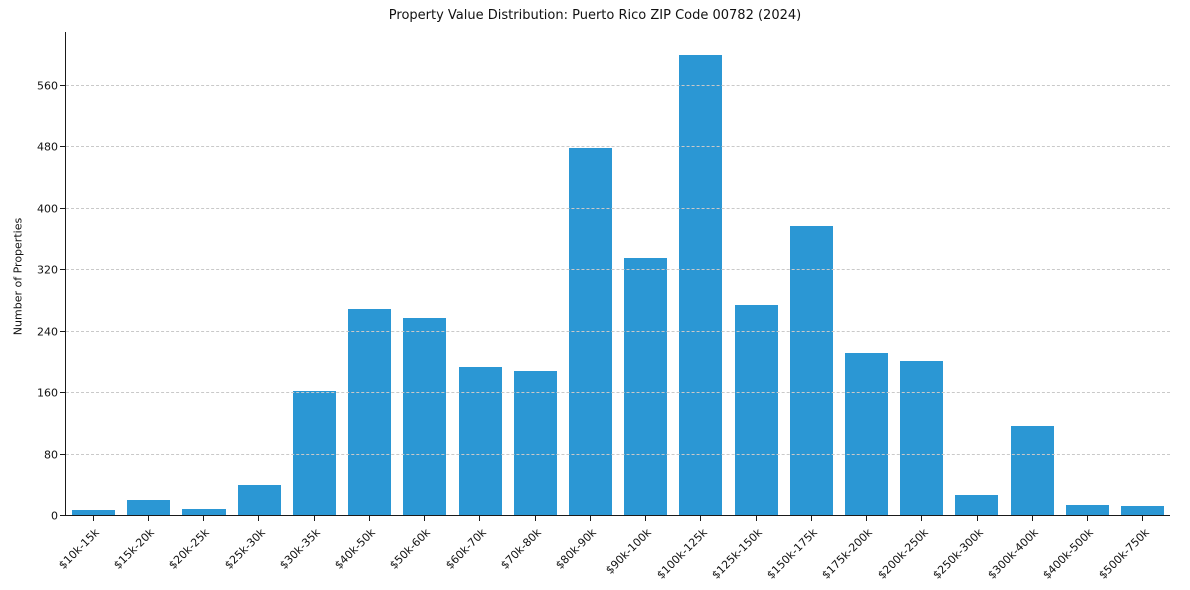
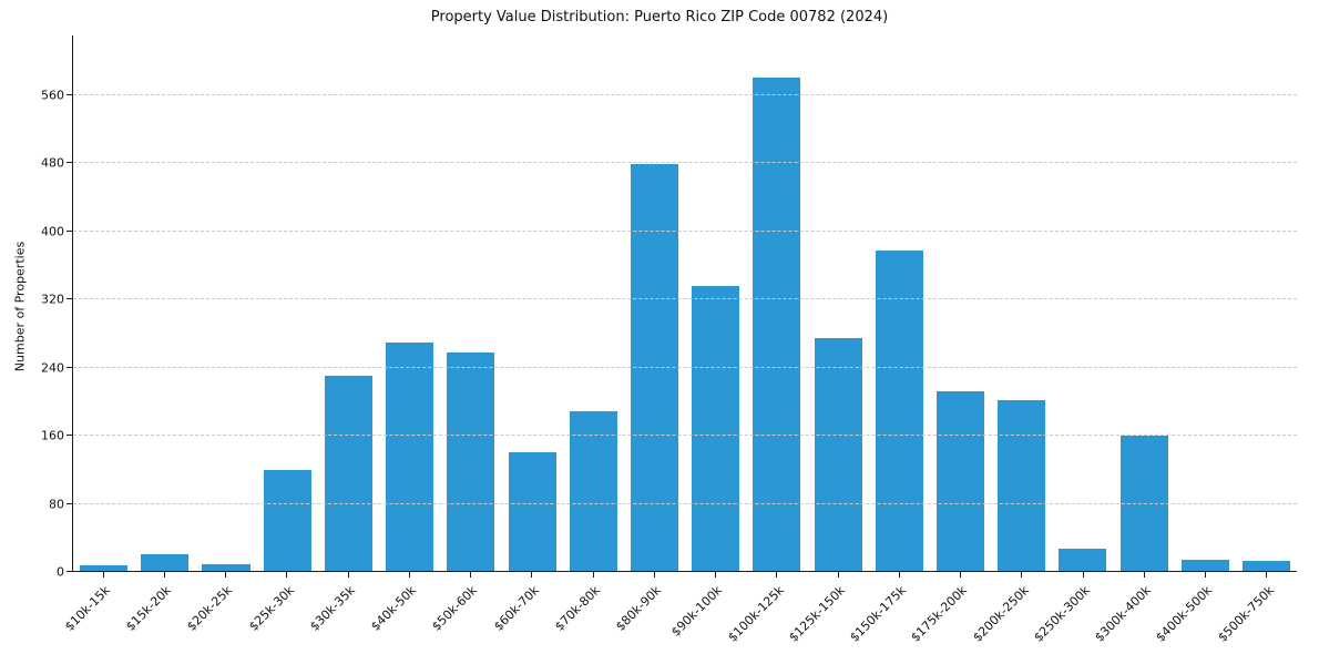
$25k-30k: 40 -> 120
$30k-35k: 160 -> 230
$60k-70k: 190 -> 140
$100k-125k: 600 -> 580
$300k-400k: 120 -> 160
